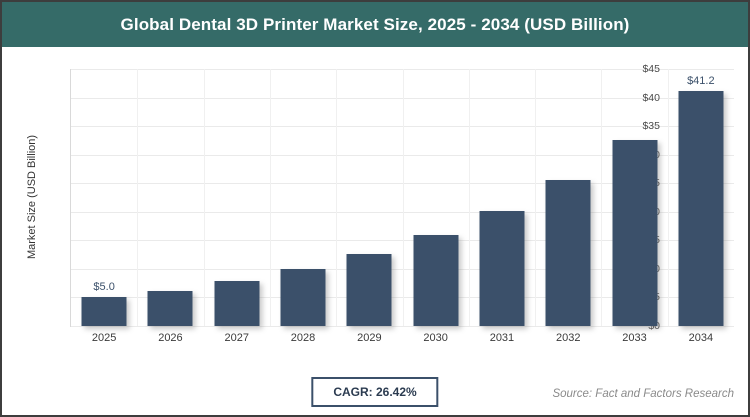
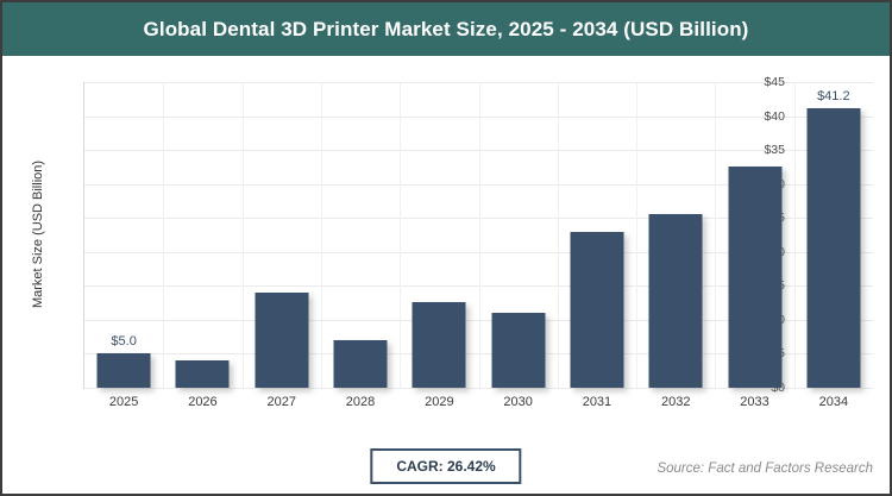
2026: $6 -> $4
2027: $8 -> $14
2028: $10 -> $7
2030: $16 -> $11
2031: $20 -> $23
